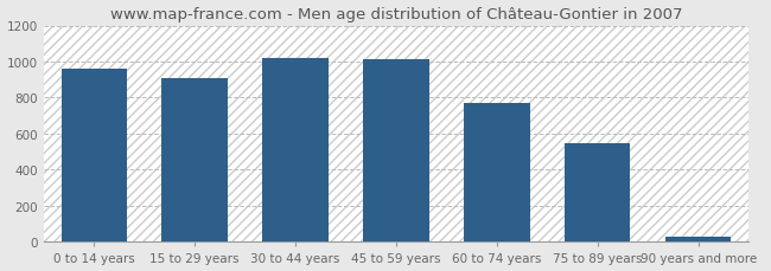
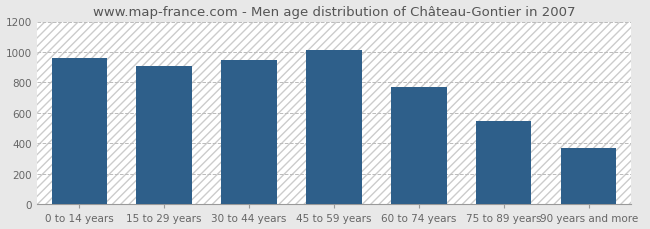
30 to 44 years: 1020 -> 950
90 years and more: 30 -> 370
